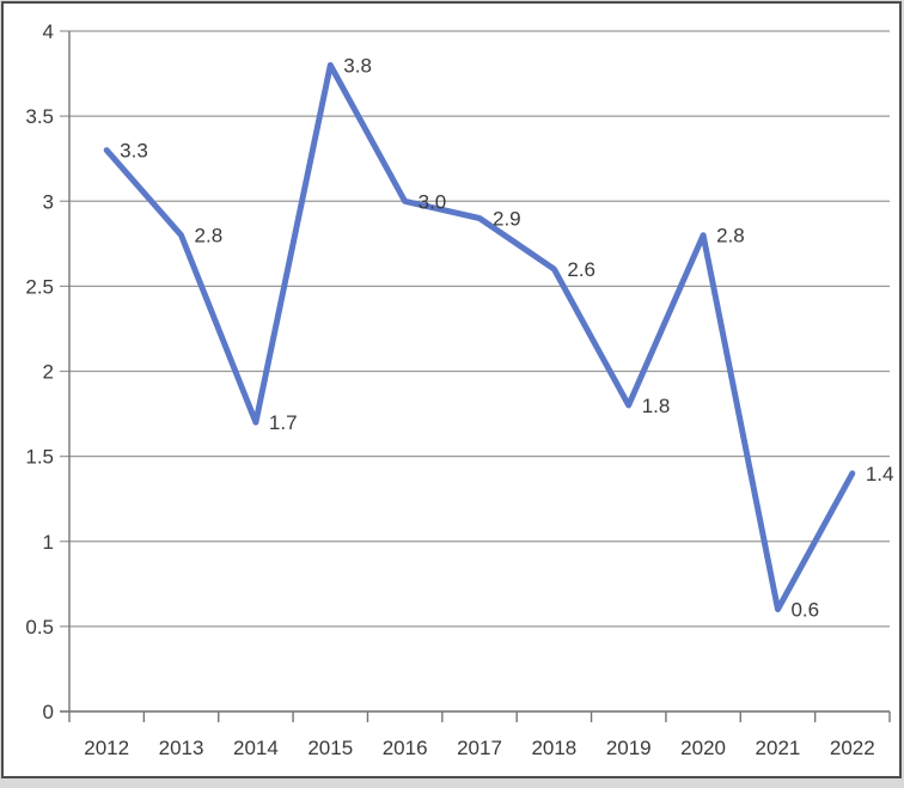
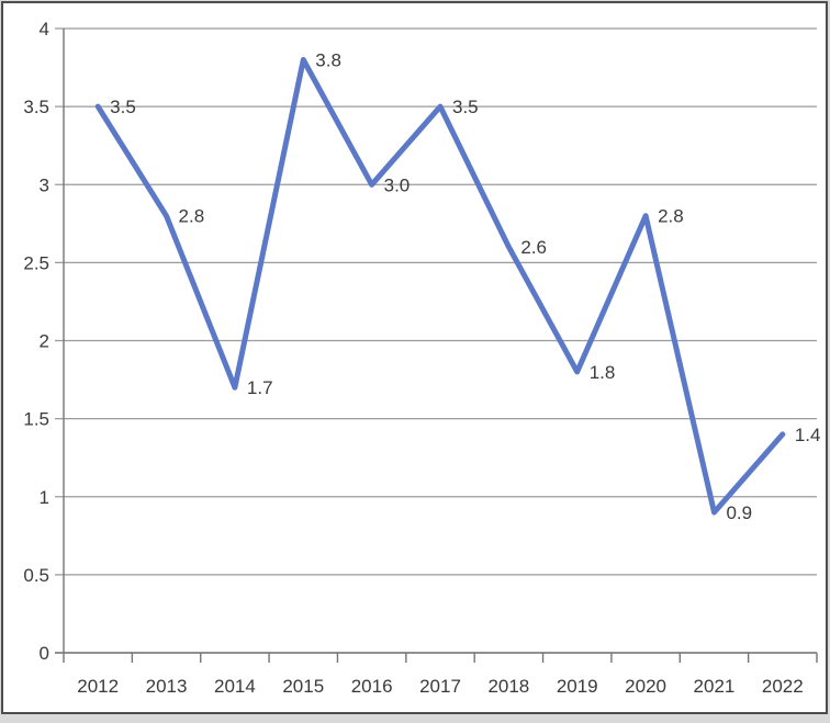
2012: 3.3 -> 3.5
2017: 2.9 -> 3.5
2021: 0.6 -> 0.9
